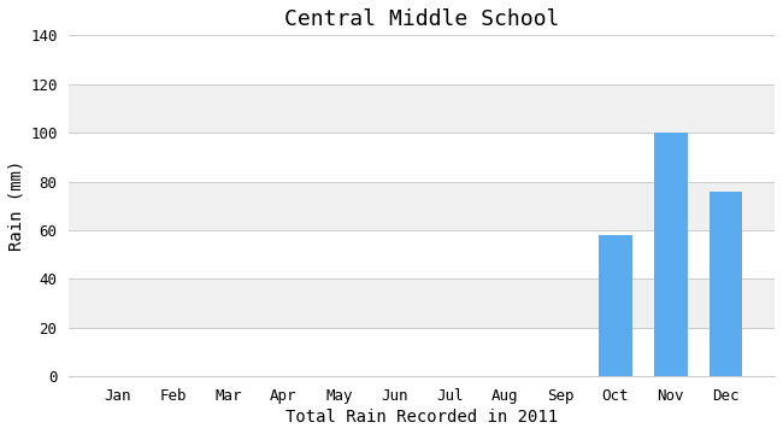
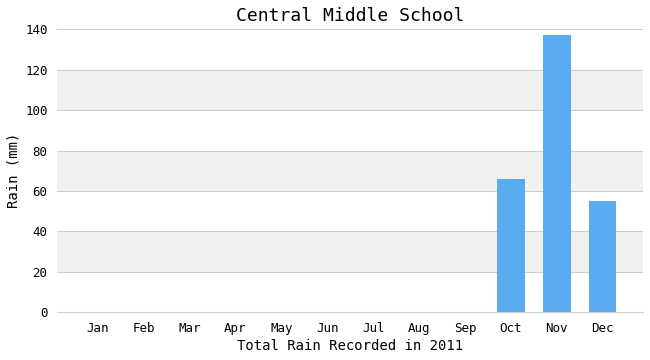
Oct: 58 -> 66
Nov: 100 -> 137
Dec: 76 -> 55
